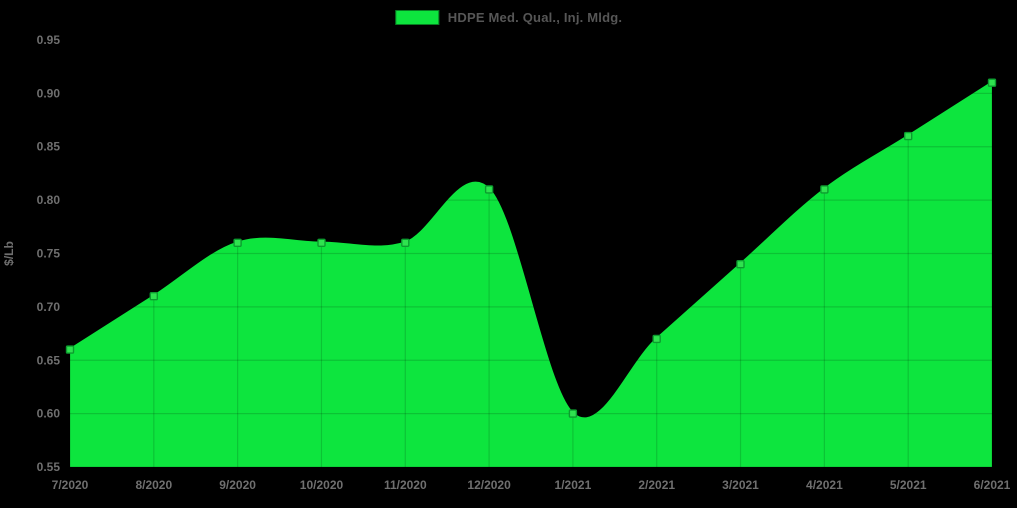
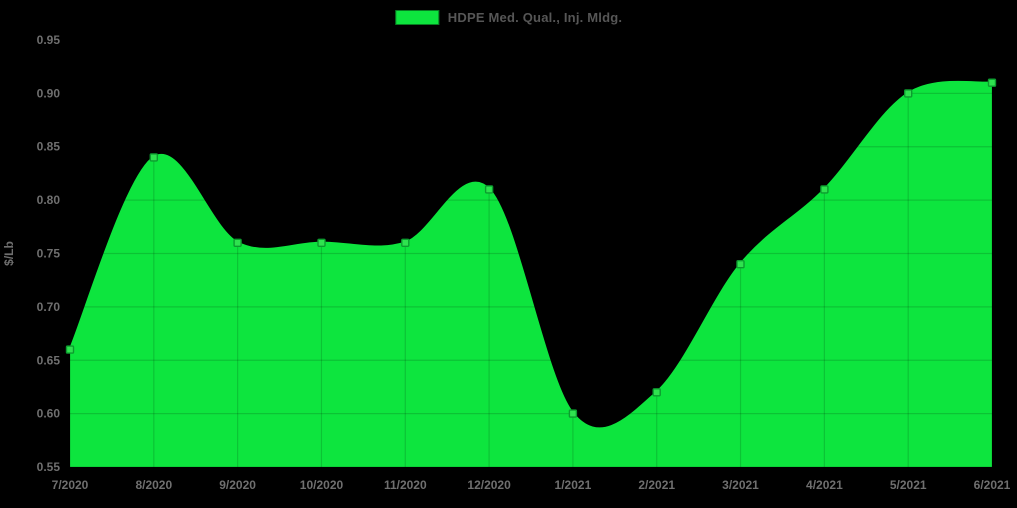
8/2020: 0.71 -> 0.84
2/2021: 0.67 -> 0.62
5/2021: 0.86 -> 0.90
